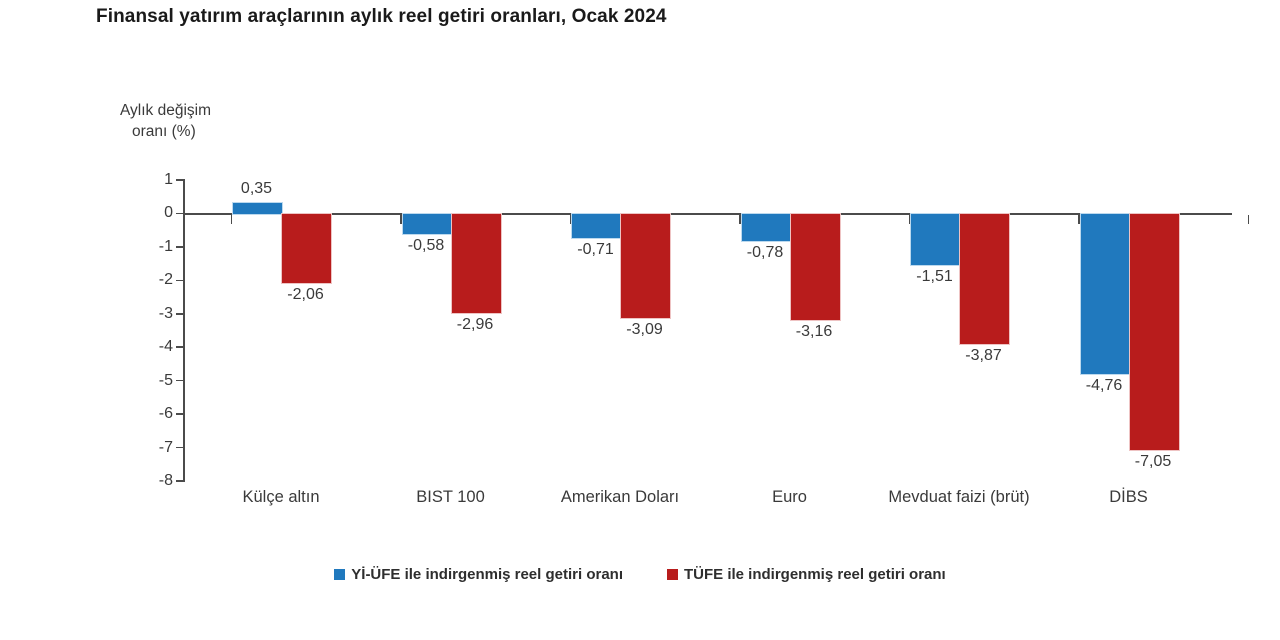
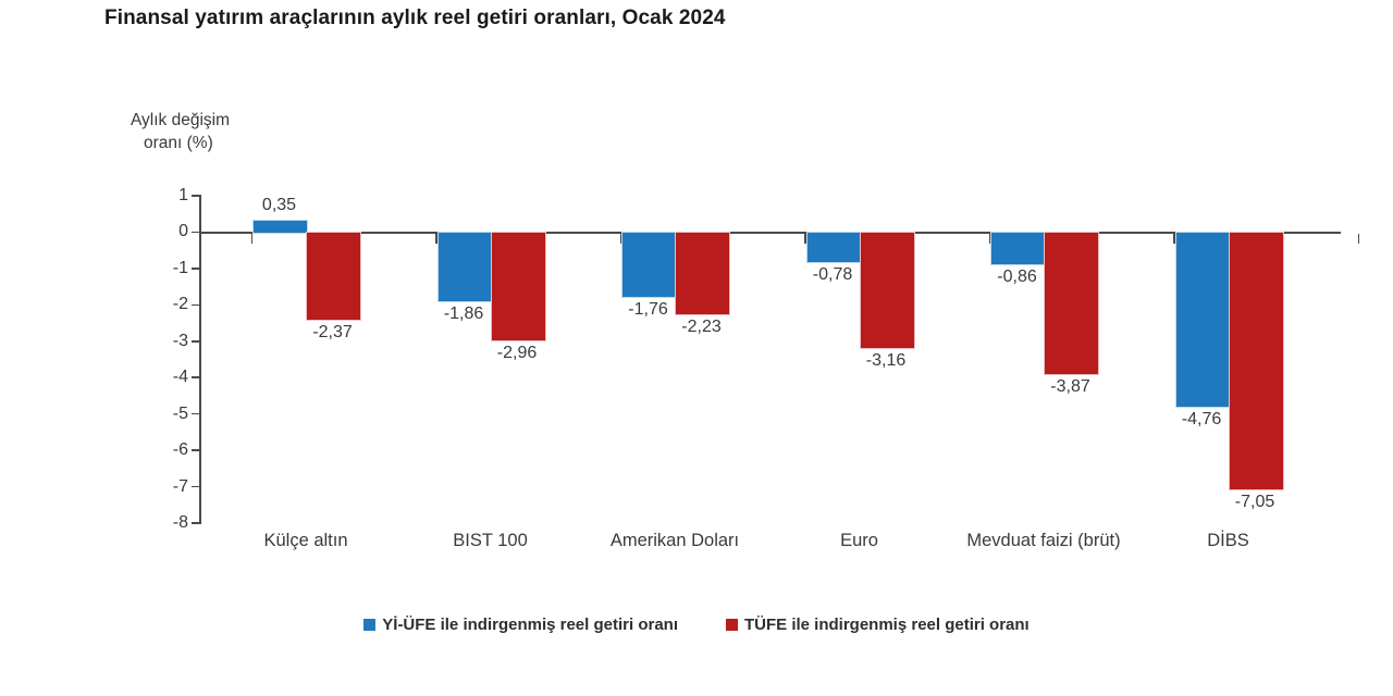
TÜFE ile indirgenmiş reel getiri oranı/Külçe altın: -2,06 -> -2,37
Yİ-ÜFE ile indirgenmiş reel getiri oranı/BIST 100: -0,58 -> -1,86
Yİ-ÜFE ile indirgenmiş reel getiri oranı/Amerikan Doları: -0,71 -> -1,76
TÜFE ile indirgenmiş reel getiri oranı/Amerikan Doları: -3,09 -> -2,23
Yİ-ÜFE ile indirgenmiş reel getiri oranı/Mevduat faizi (brüt): -1,51 -> -0,86
